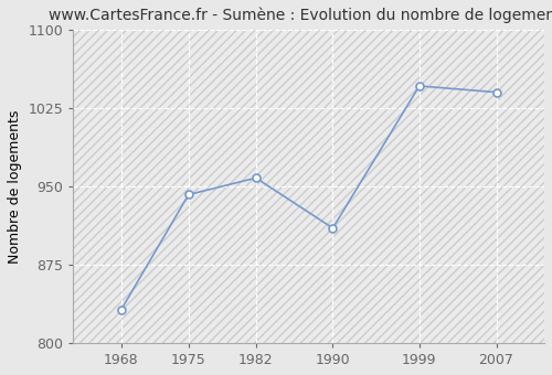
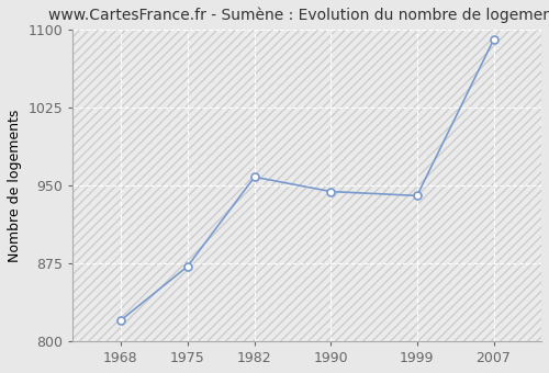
1968: 832 -> 820
1975: 942 -> 872
1990: 910 -> 944
1999: 1046 -> 940
2007: 1040 -> 1090
